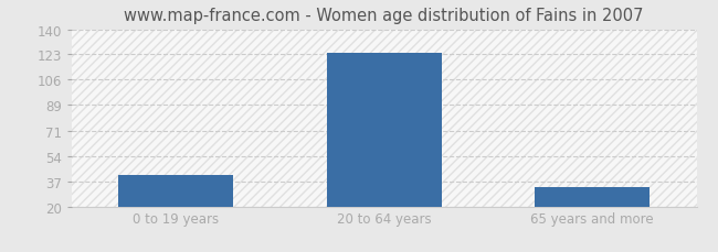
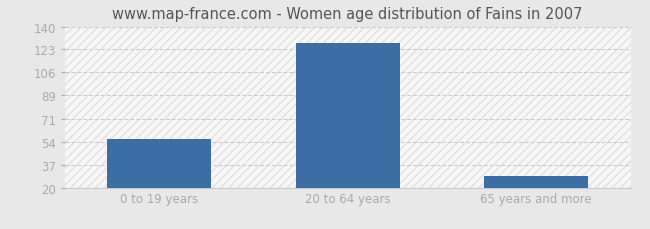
0 to 19 years: 41 -> 56
20 to 64 years: 124 -> 128
65 years and more: 33 -> 29
